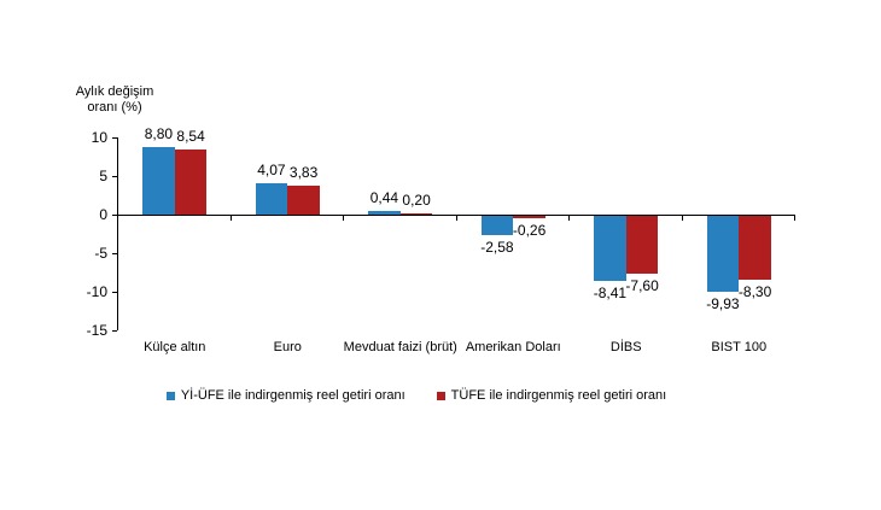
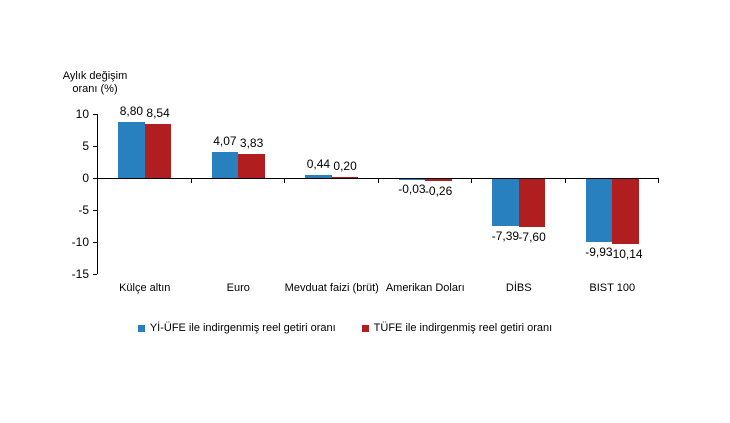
Yİ-ÜFE ile indirgenmiş reel getiri oranı/Amerikan Doları: -2,58 -> -0,03
Yİ-ÜFE ile indirgenmiş reel getiri oranı/DİBS: -8,41 -> -7,39
TÜFE ile indirgenmiş reel getiri oranı/BIST 100: -8,30 -> -10,14
